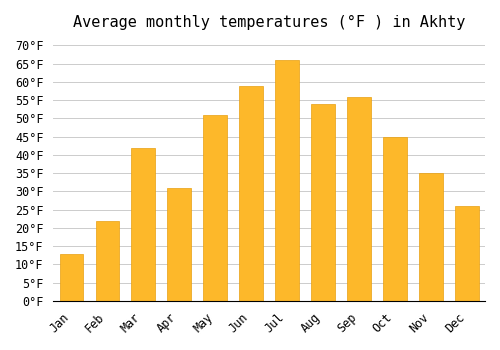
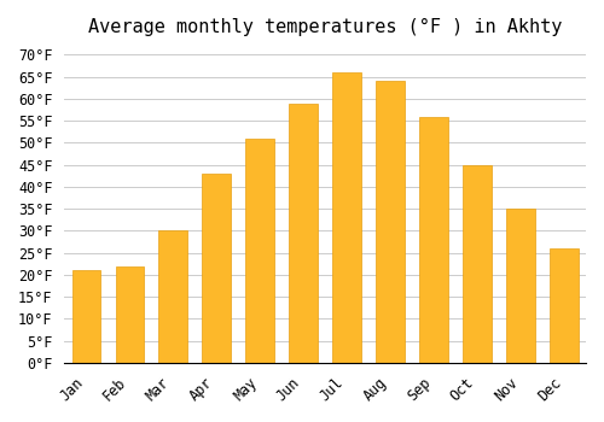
Jan: 13°F -> 21°F
Mar: 42°F -> 30°F
Apr: 31°F -> 43°F
Aug: 54°F -> 64°F
